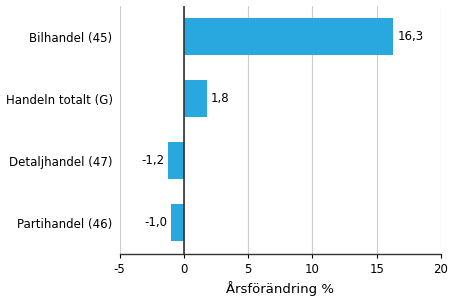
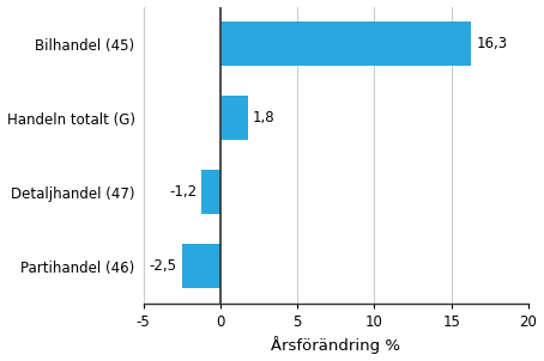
Partihandel (46): -1,0 -> -2,5
